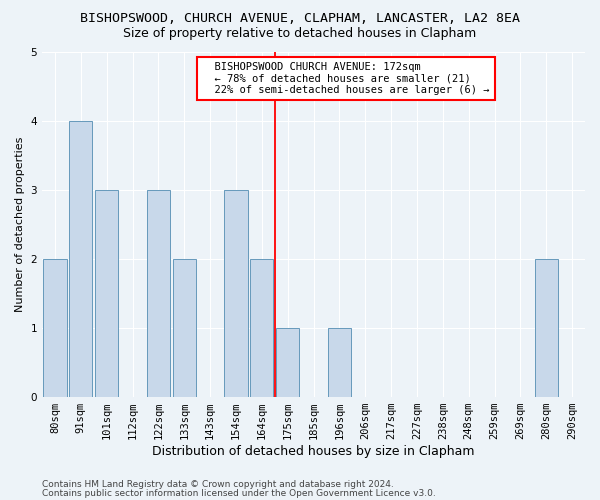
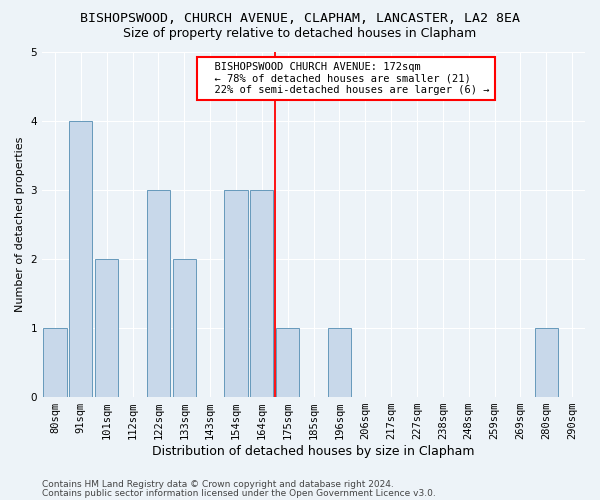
80sqm: 2 -> 1
101sqm: 3 -> 2
164sqm: 2 -> 3
280sqm: 2 -> 1
